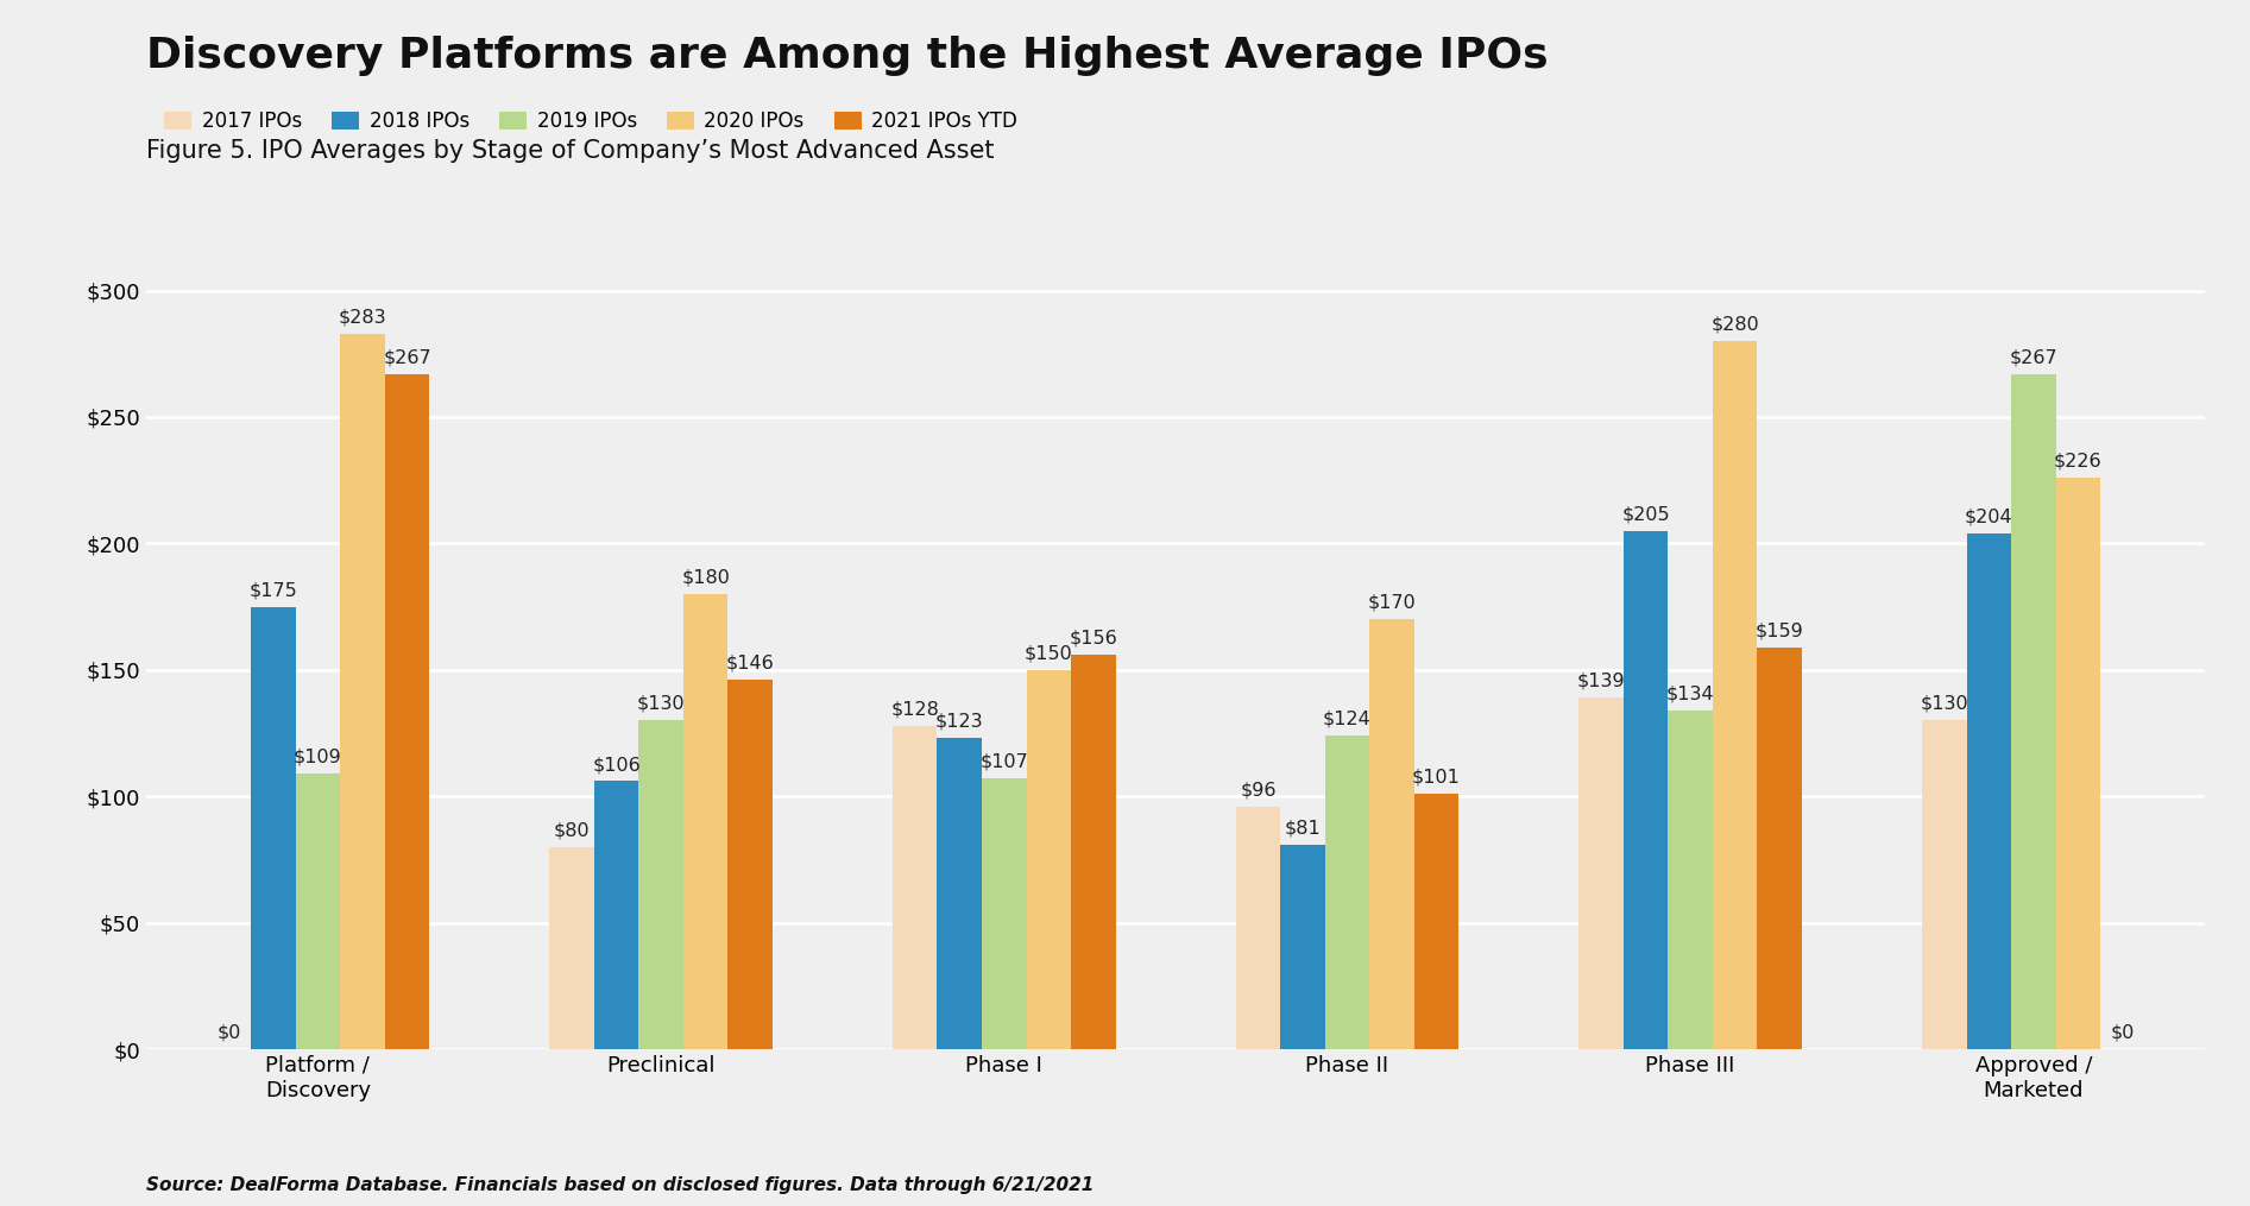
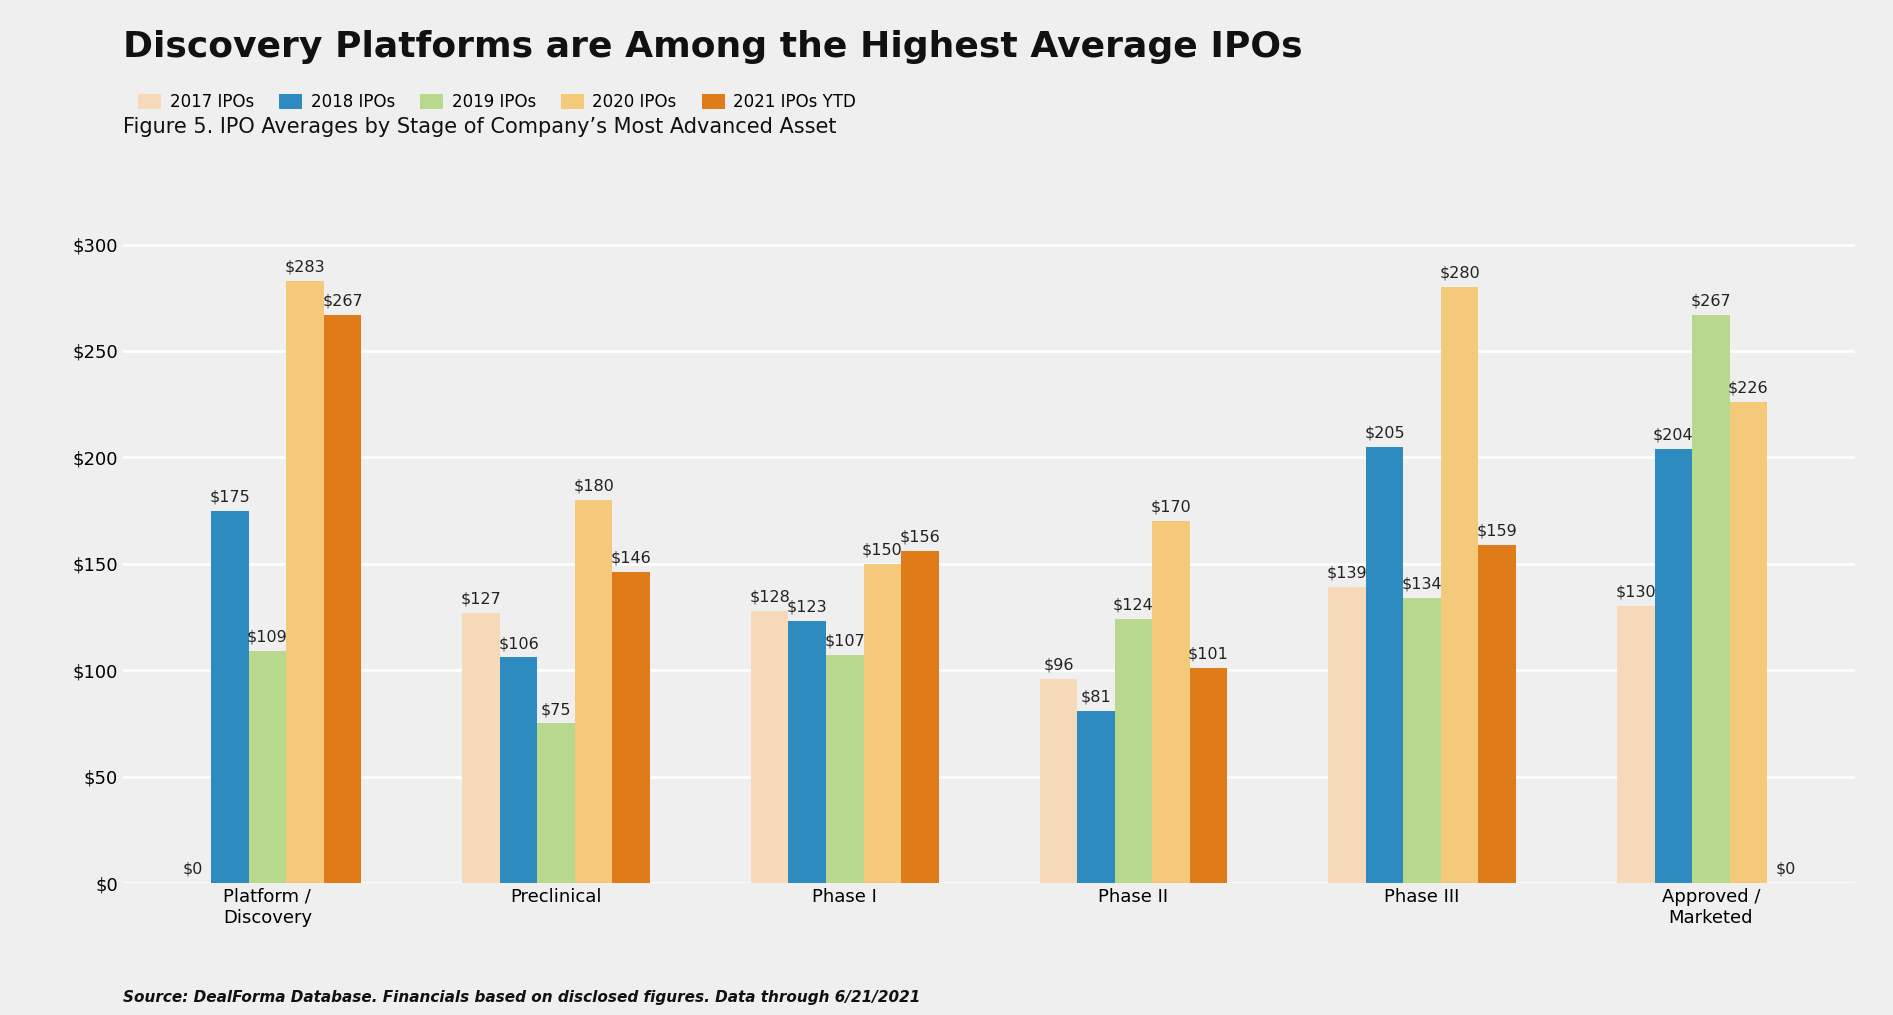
2017 IPOs/Preclinical: $80 -> $127
2019 IPOs/Preclinical: $130 -> $75
